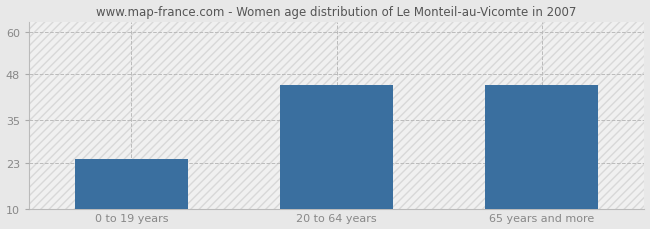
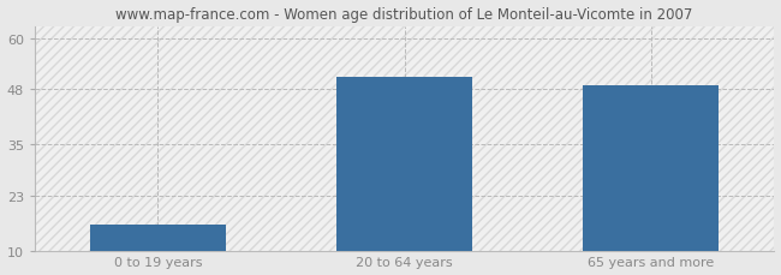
0 to 19 years: 24 -> 16
20 to 64 years: 45 -> 51
65 years and more: 45 -> 49
